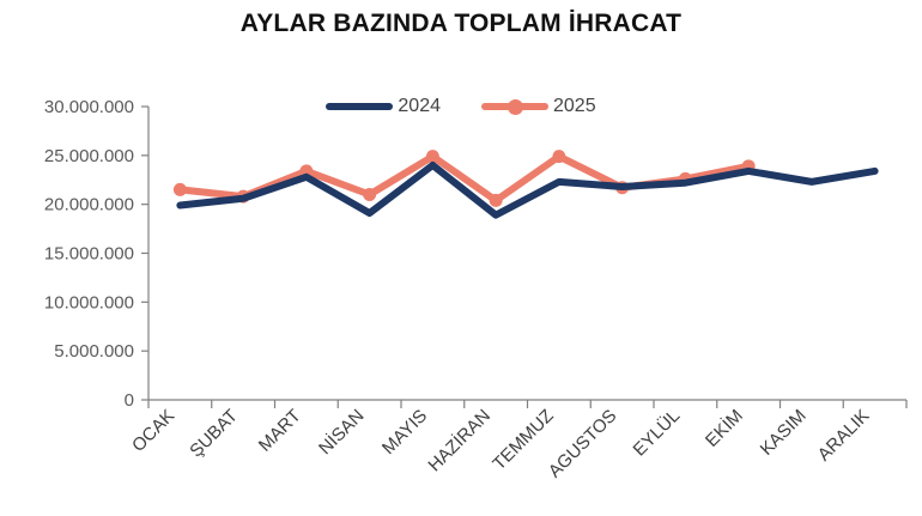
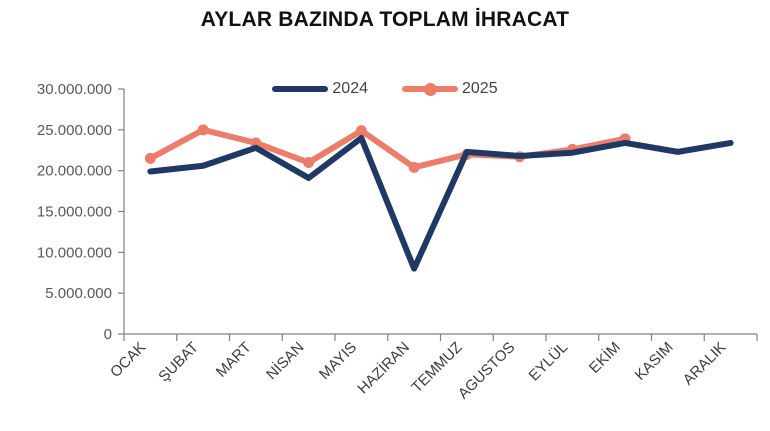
2025/ŞUBAT: 21000000 -> 25000000
2024/HAZİRAN: 19000000 -> 8000000
2025/TEMMUZ: 25000000 -> 22000000
